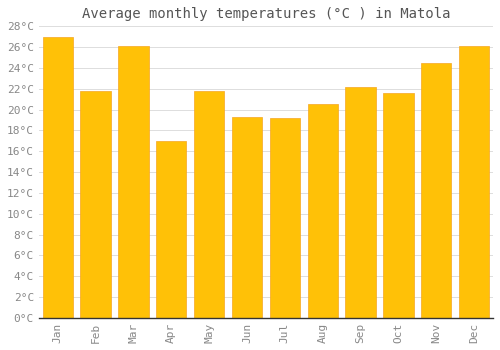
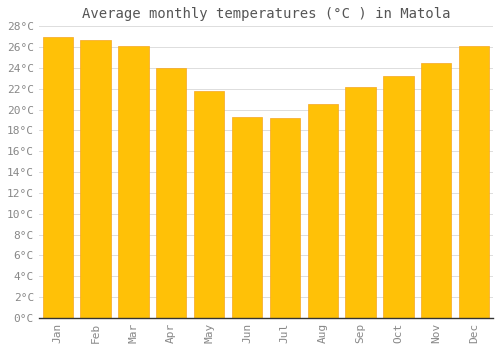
Feb: 21.8°C -> 26.7°C
Apr: 17.0°C -> 24.0°C
Oct: 21.6°C -> 23.2°C
